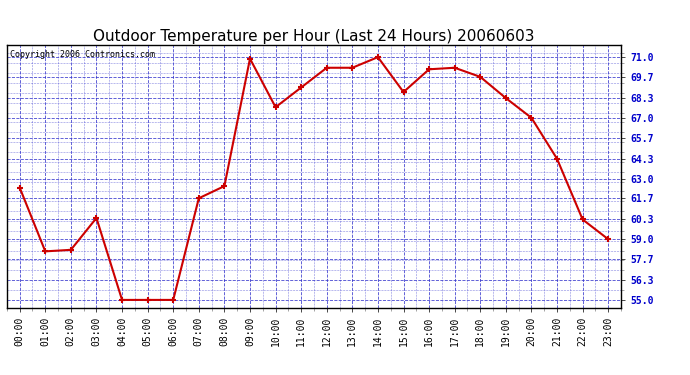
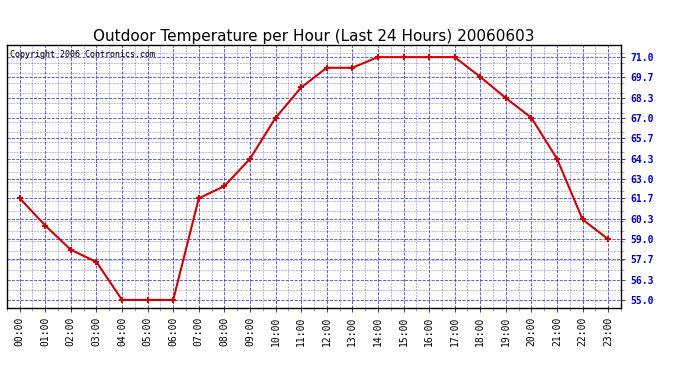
00:00: 62.4 -> 61.7
01:00: 58.2 -> 59.9
03:00: 60.4 -> 57.5
09:00: 70.9 -> 64.3
10:00: 67.7 -> 67.0
15:00: 68.7 -> 71.0
16:00: 70.2 -> 71.0
17:00: 70.3 -> 71.0
